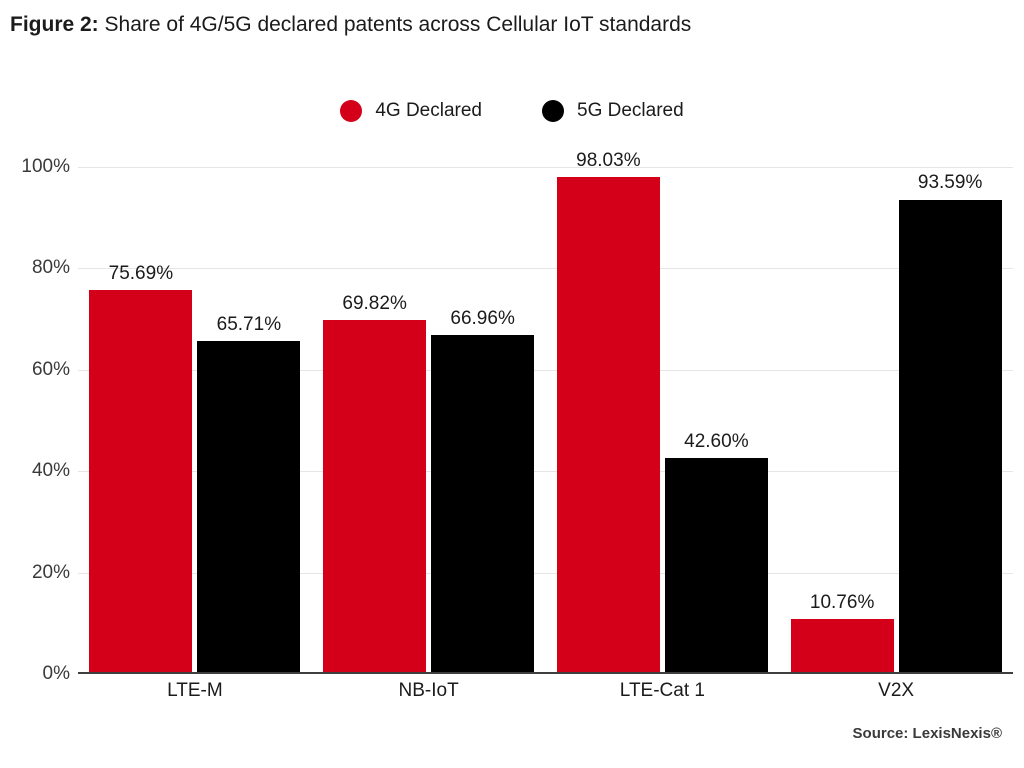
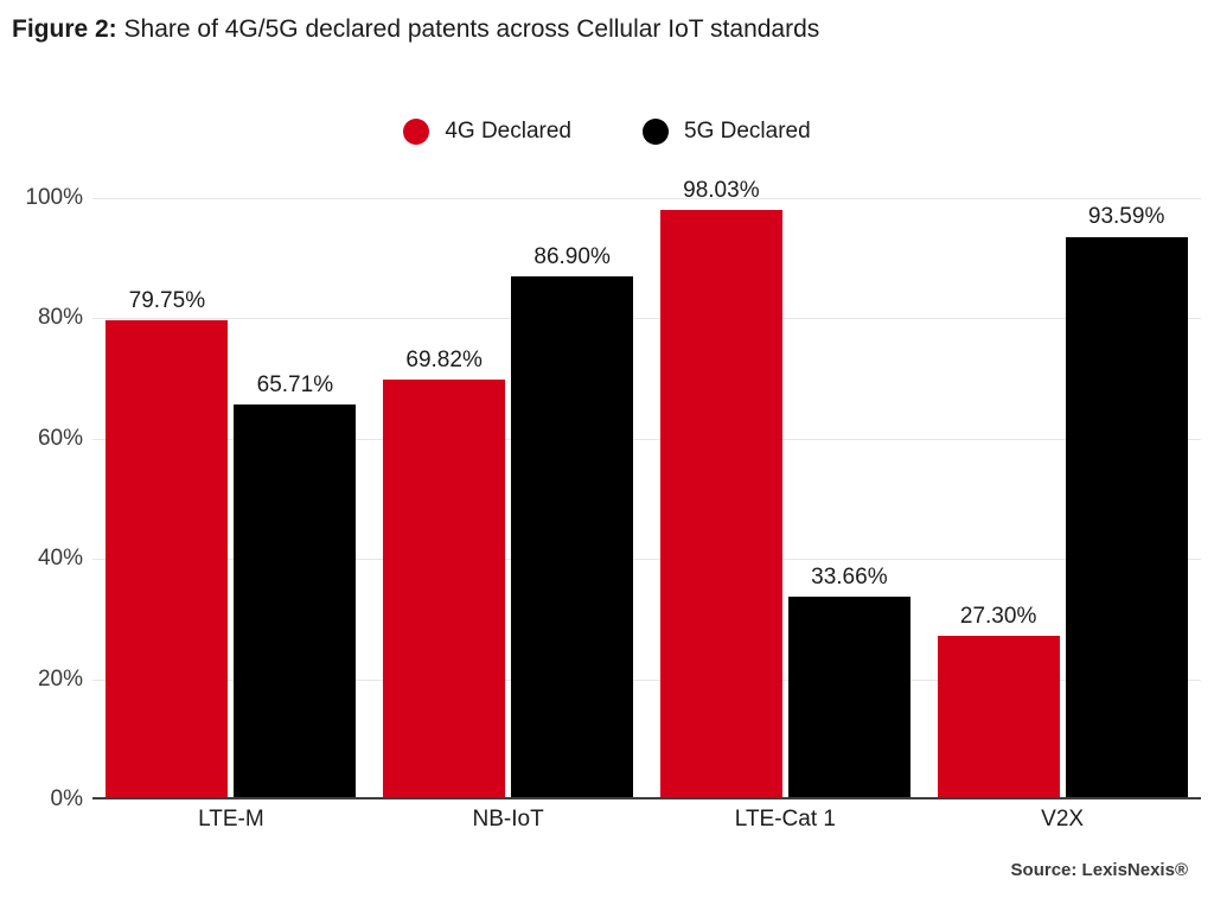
4G Declared/LTE-M: 75.69% -> 79.75%
5G Declared/NB-IoT: 66.96% -> 86.90%
5G Declared/LTE-Cat 1: 42.60% -> 33.66%
4G Declared/V2X: 10.76% -> 27.30%
